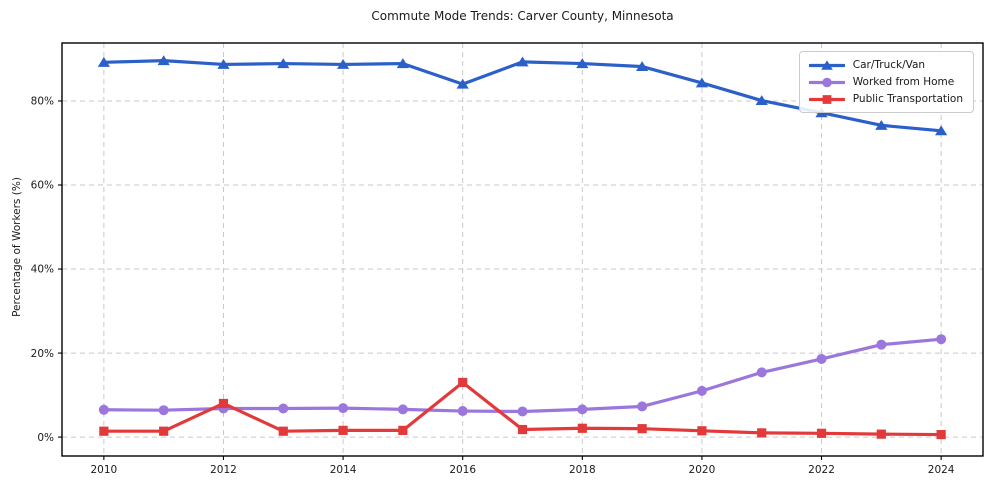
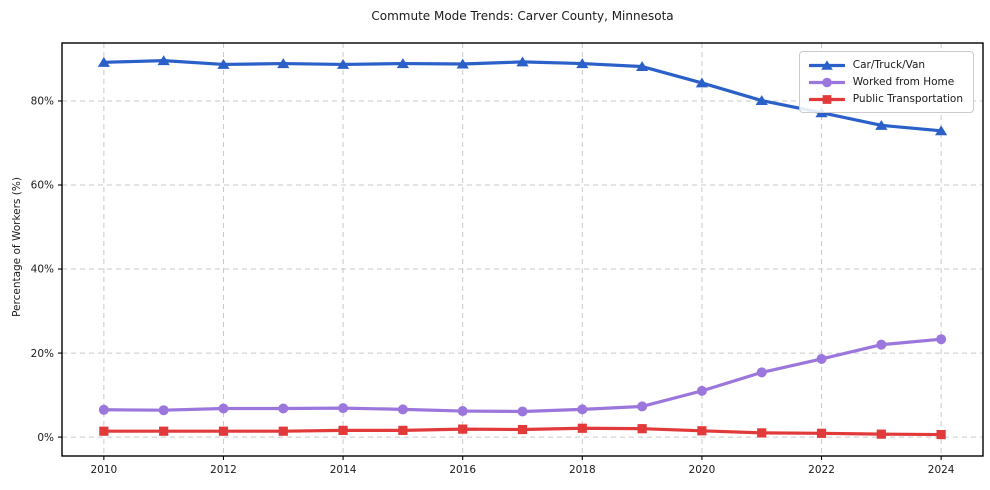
Public Transportation/2012: 8% -> 1%
Car/Truck/Van/2016: 84% -> 89%
Public Transportation/2016: 13% -> 2%
